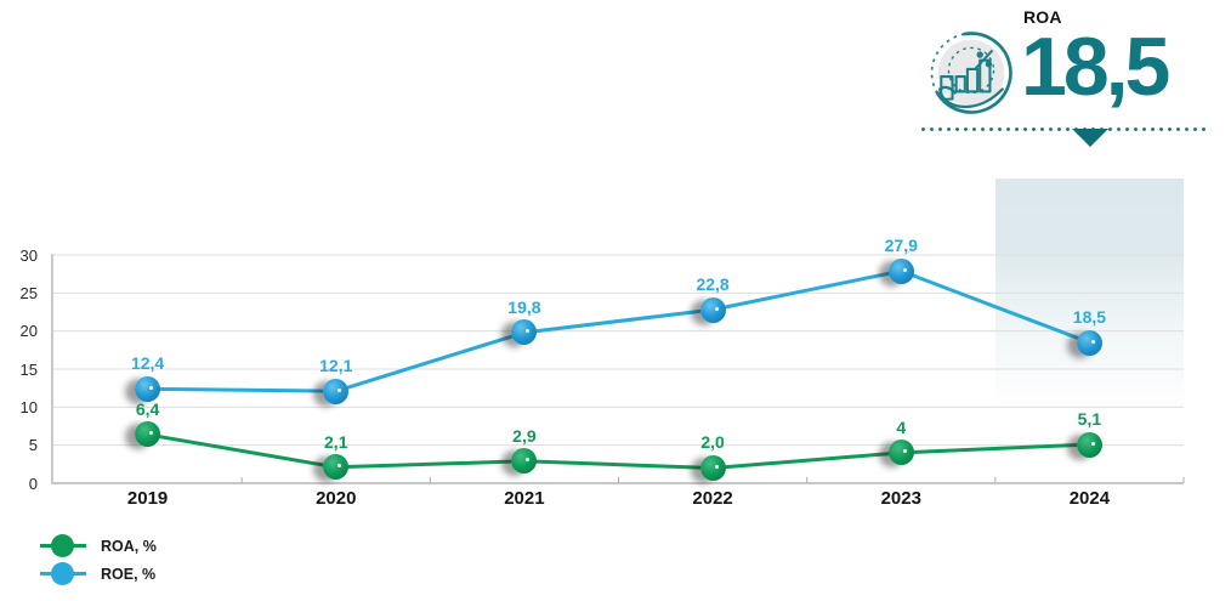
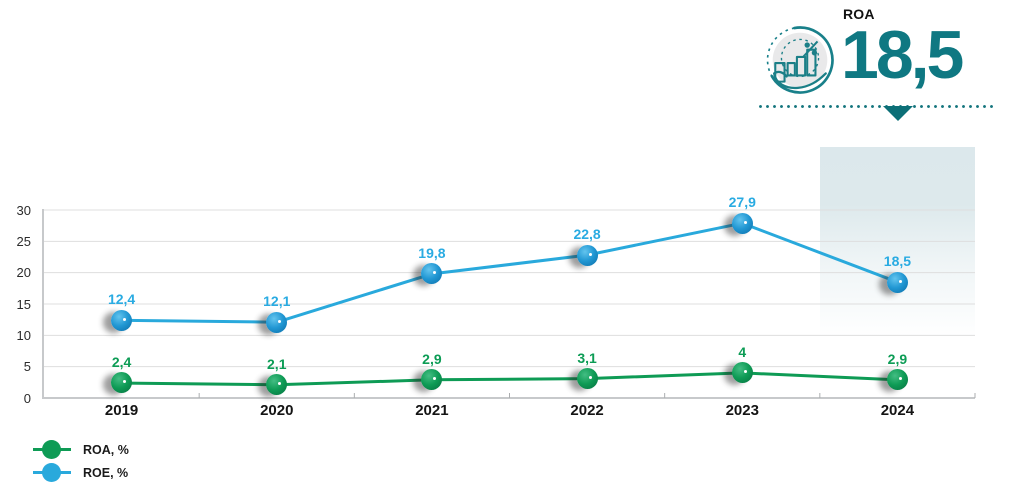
ROA, %/2019: 6,4 -> 2,4
ROA, %/2022: 2,0 -> 3,1
ROA, %/2024: 5,1 -> 2,9
